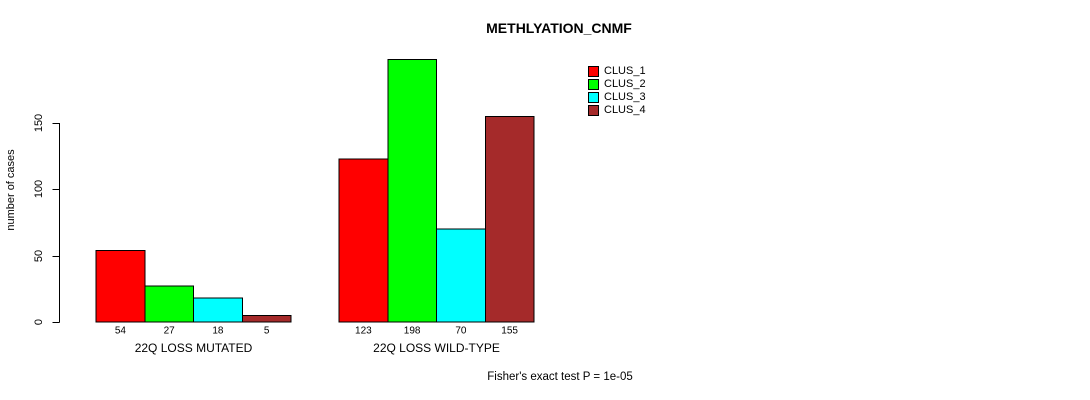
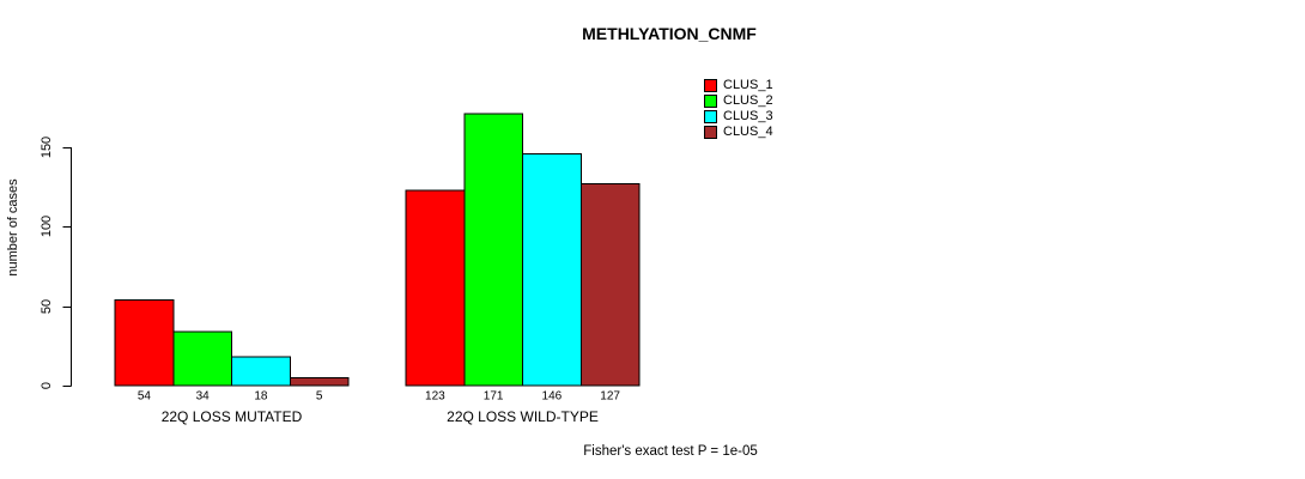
CLUS_2/22Q LOSS MUTATED: 27 -> 34
CLUS_2/22Q LOSS WILD-TYPE: 198 -> 171
CLUS_3/22Q LOSS WILD-TYPE: 70 -> 146
CLUS_4/22Q LOSS WILD-TYPE: 155 -> 127
